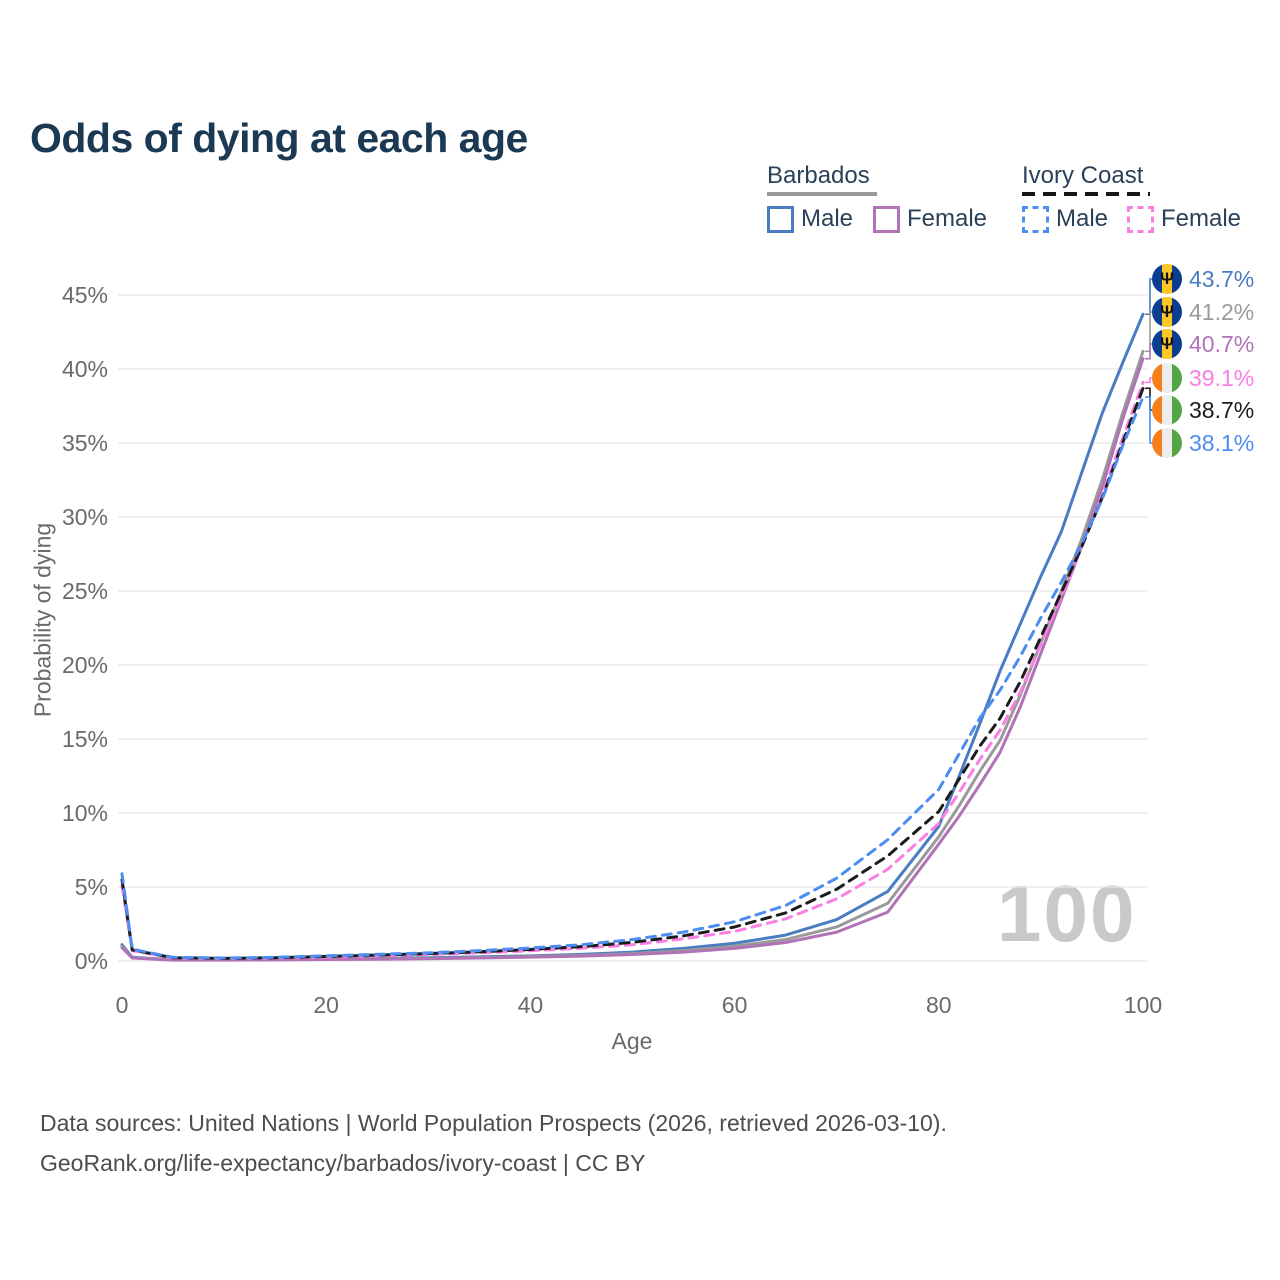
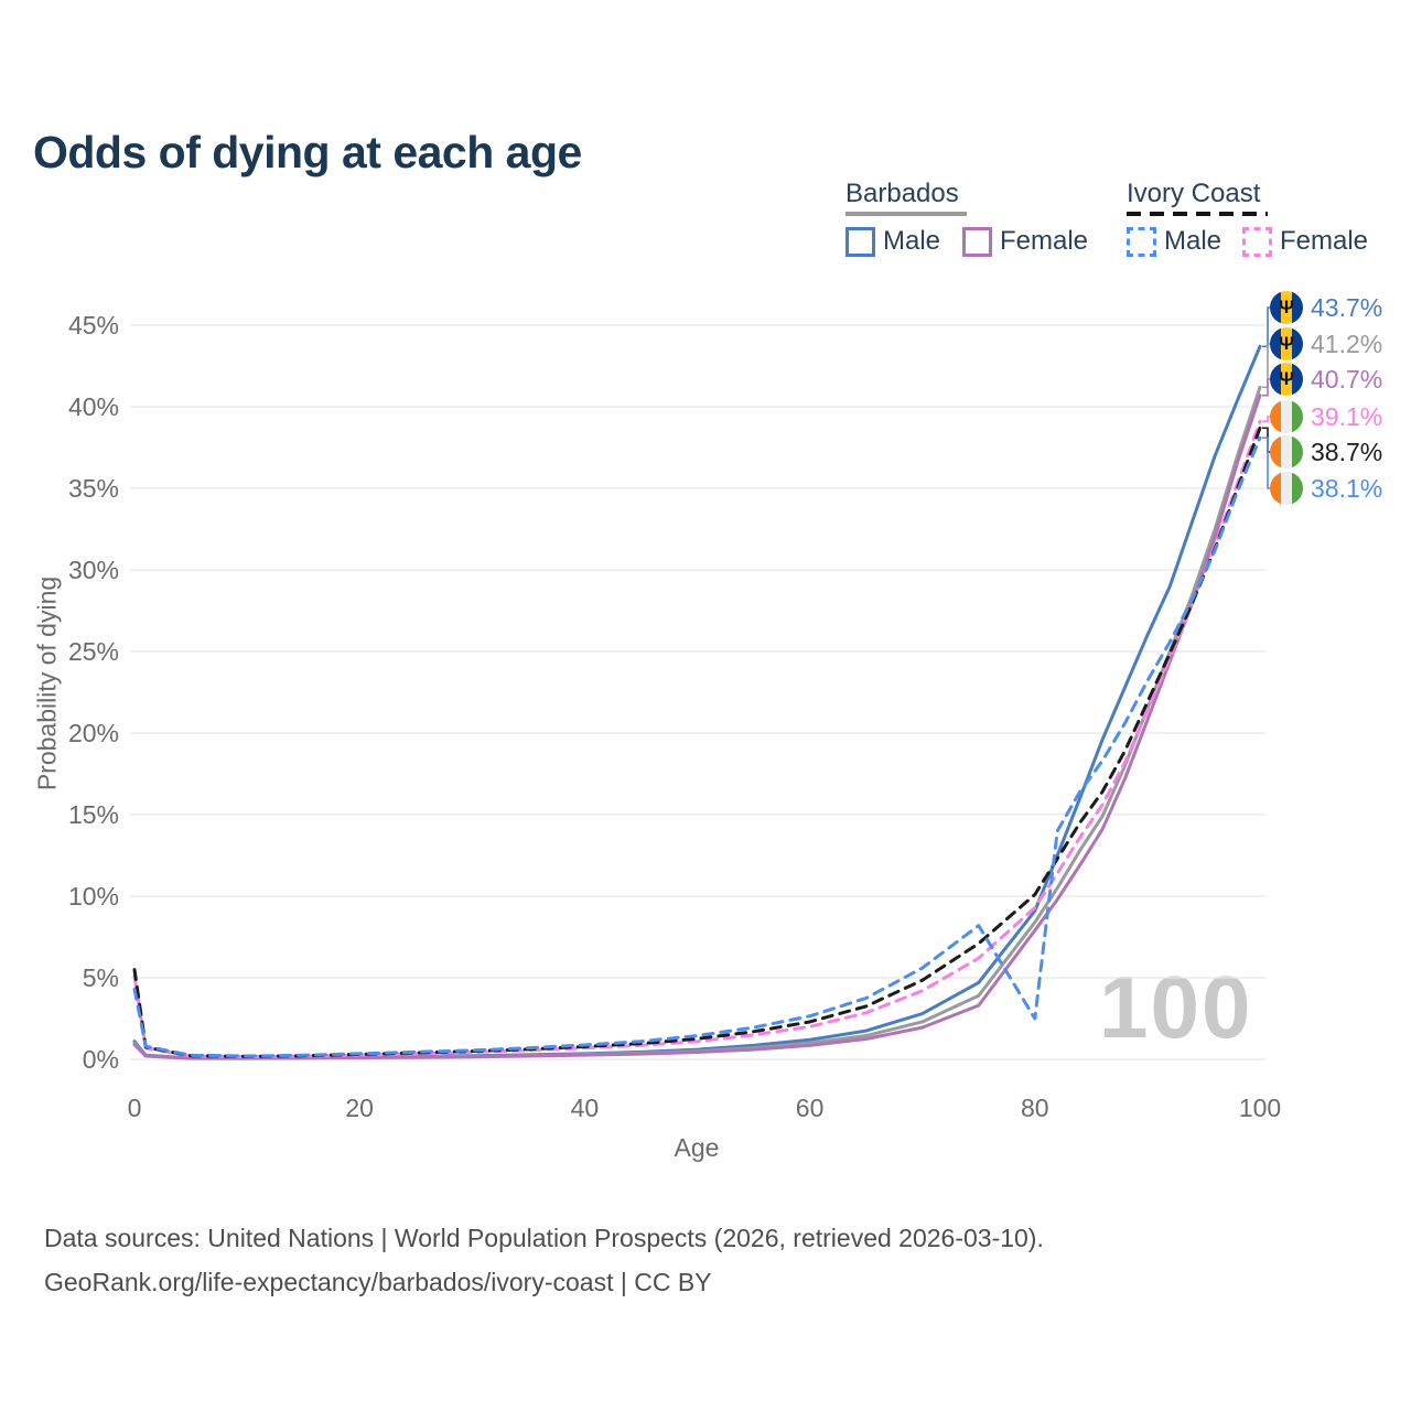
Ivory Coast Male/0: 5.9% -> 4.3%
Ivory Coast Male/80: 11.6% -> 2.5%
